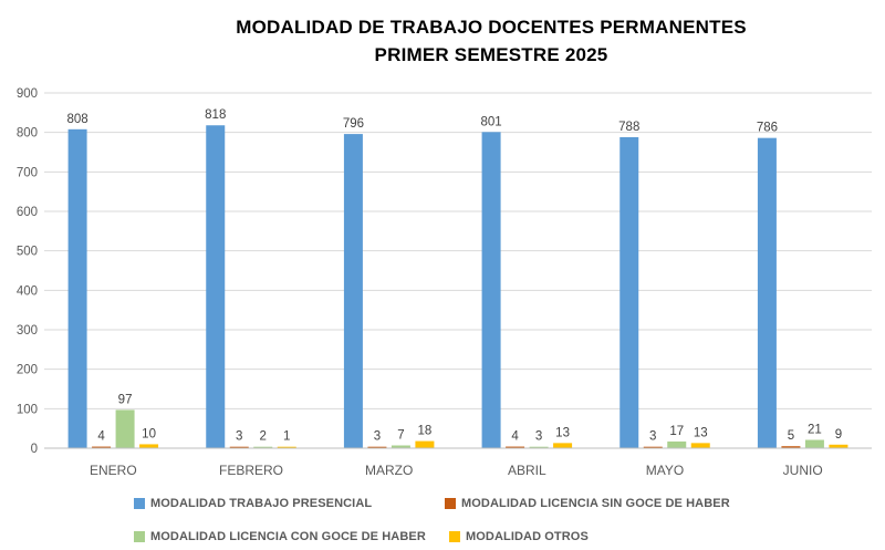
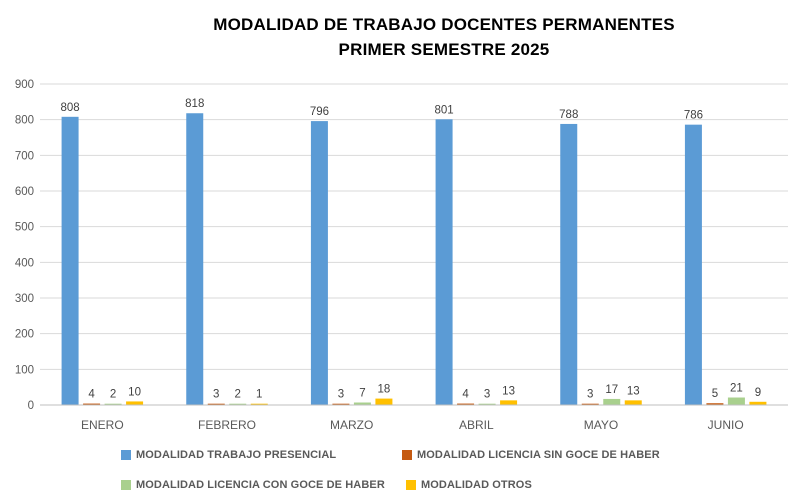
MODALIDAD LICENCIA CON GOCE DE HABER/ENERO: 97 -> 2
